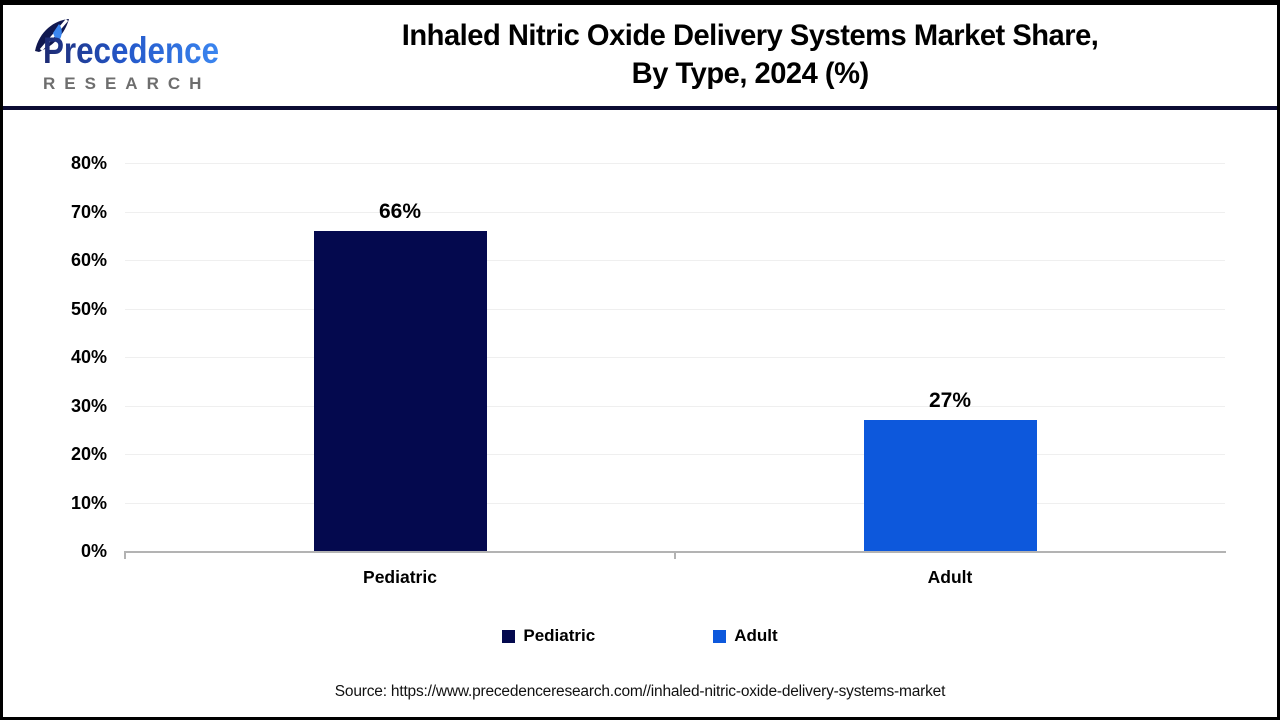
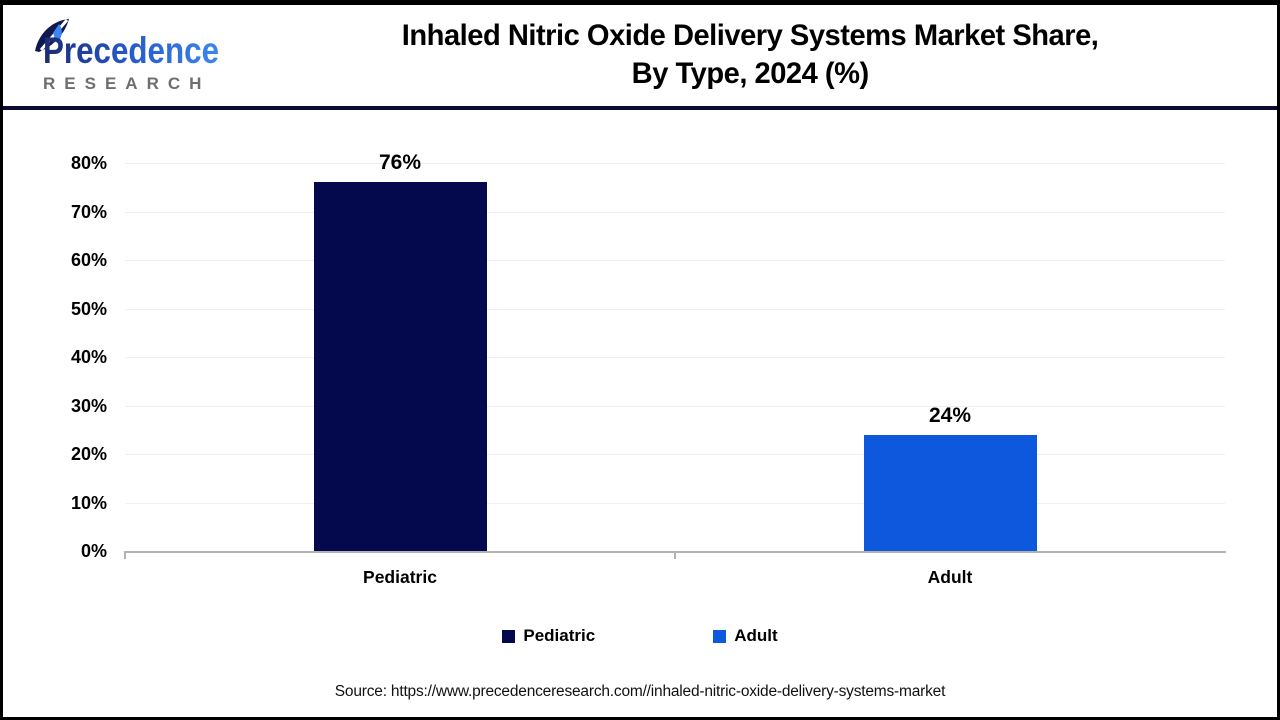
Pediatric: 66% -> 76%
Adult: 27% -> 24%
